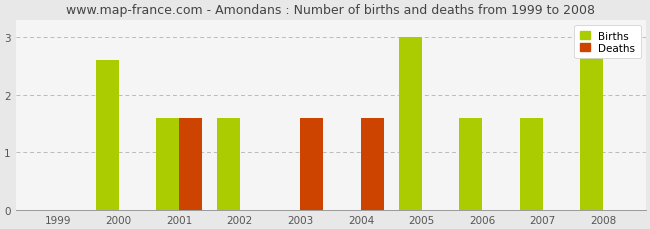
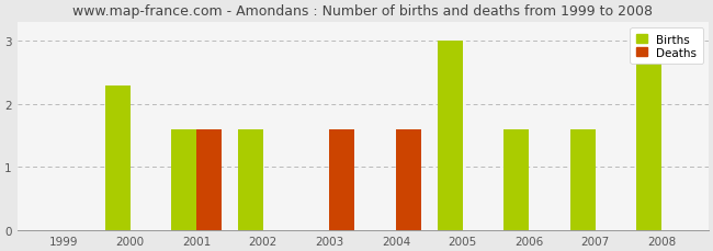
Births/2000: 2.6 -> 2.3
